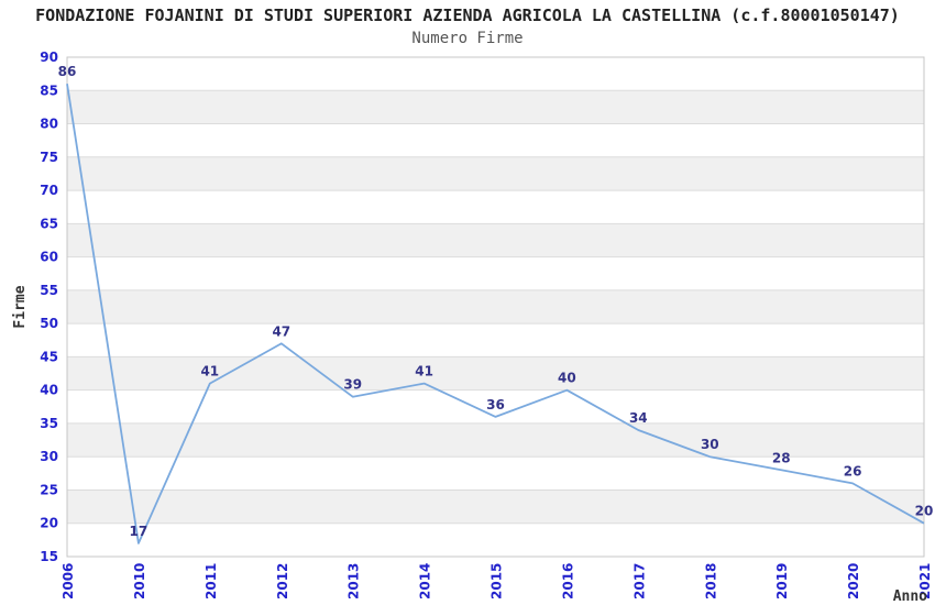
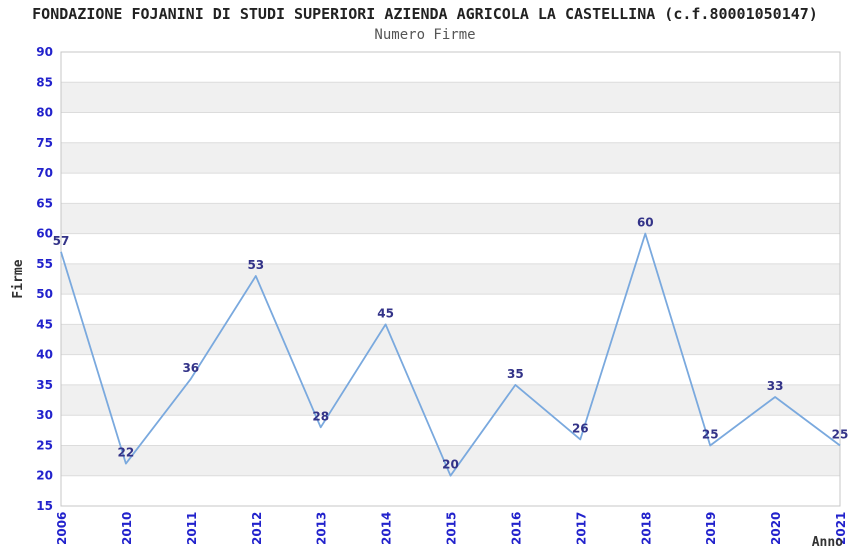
2006: 86 -> 57
2010: 17 -> 22
2011: 41 -> 36
2012: 47 -> 53
2013: 39 -> 28
2014: 41 -> 45
2015: 36 -> 20
2016: 40 -> 35
2017: 34 -> 26
2018: 30 -> 60
2019: 28 -> 25
2020: 26 -> 33
2021: 20 -> 25
